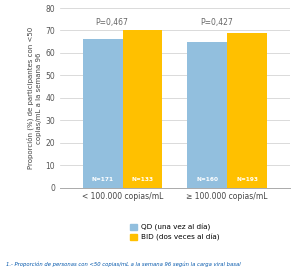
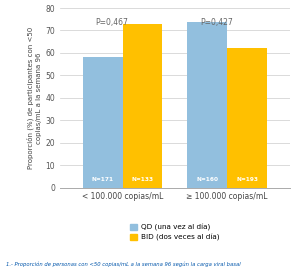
QD (una vez al día)/< 100.000 copias/mL: 66 -> 58
BID (dos veces al día)/< 100.000 copias/mL: 70 -> 73
QD (una vez al día)/≥ 100.000 copias/mL: 65 -> 74
BID (dos veces al día)/≥ 100.000 copias/mL: 69 -> 62
